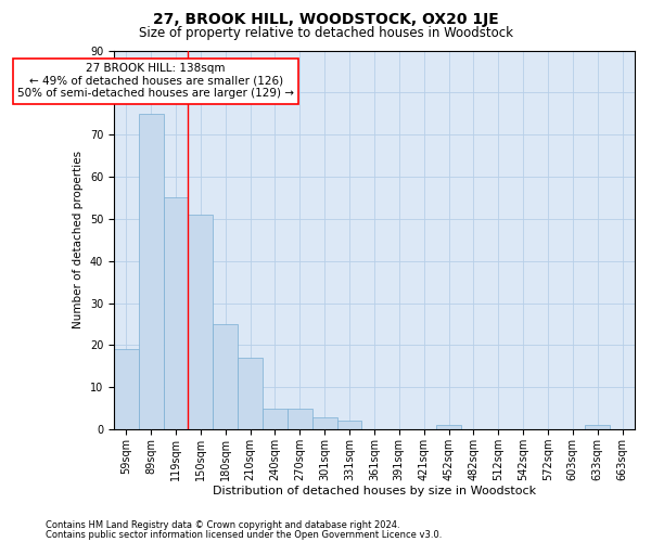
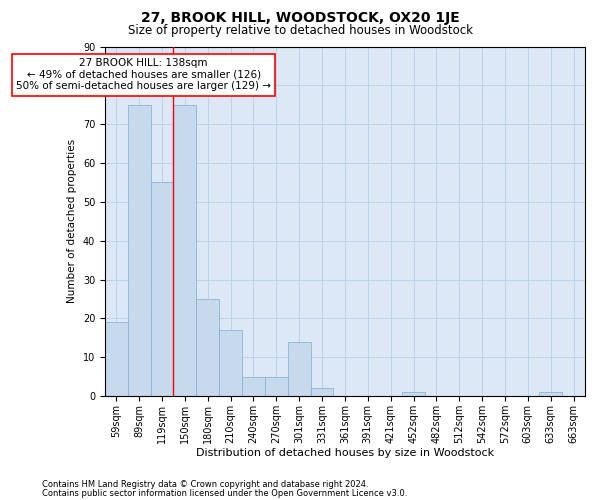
150sqm: 51 -> 75
301sqm: 3 -> 14
